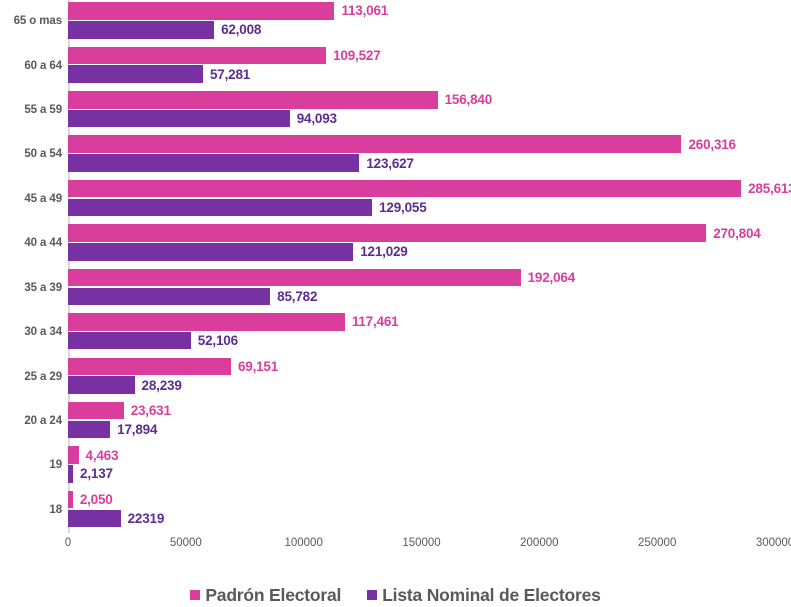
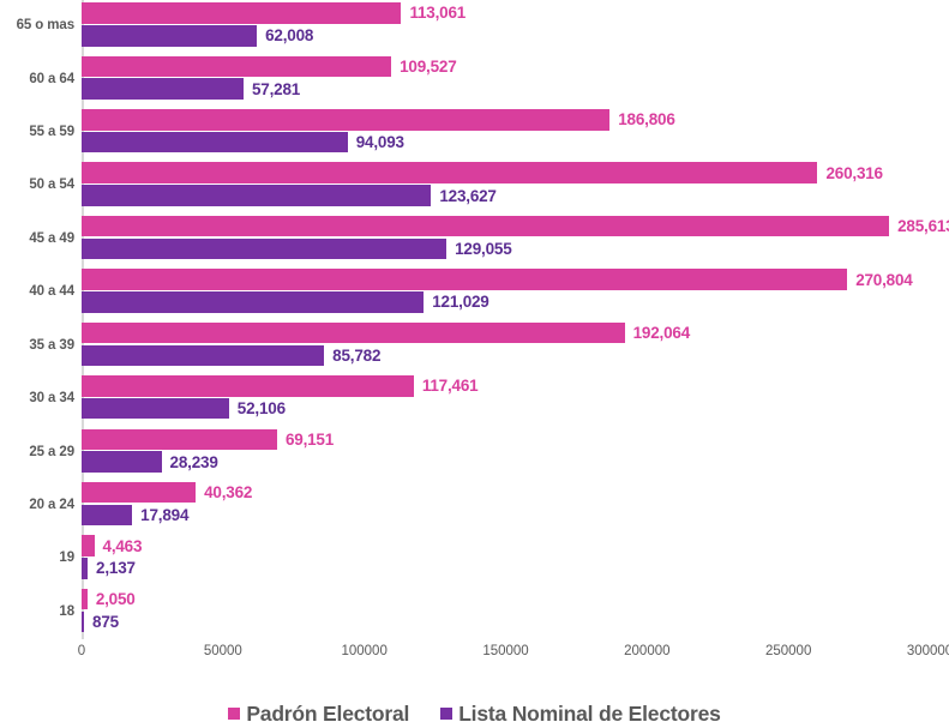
Padrón Electoral/55 a 59: 156,840 -> 186,806
Padrón Electoral/20 a 24: 23,631 -> 40,362
Lista Nominal de Electores/18: 22319 -> 875
